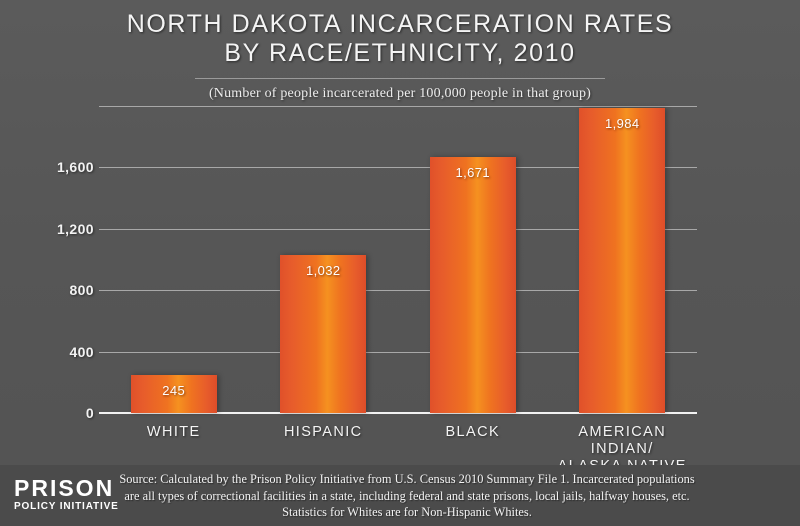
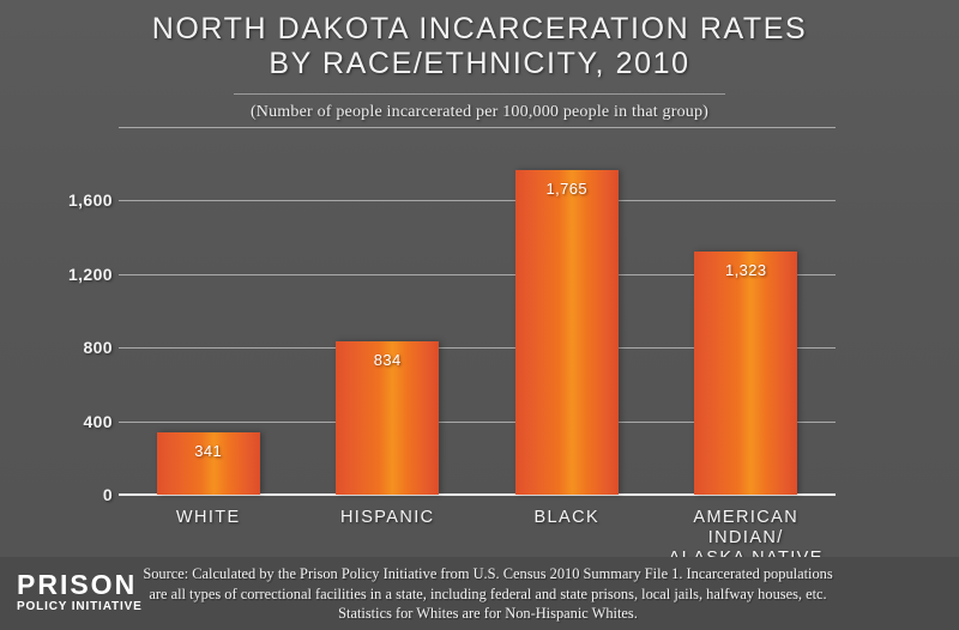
WHITE: 245 -> 341
HISPANIC: 1,032 -> 834
BLACK: 1,671 -> 1,765
AMERICAN INDIAN/ ALASKA NATIVE: 1,984 -> 1,323
